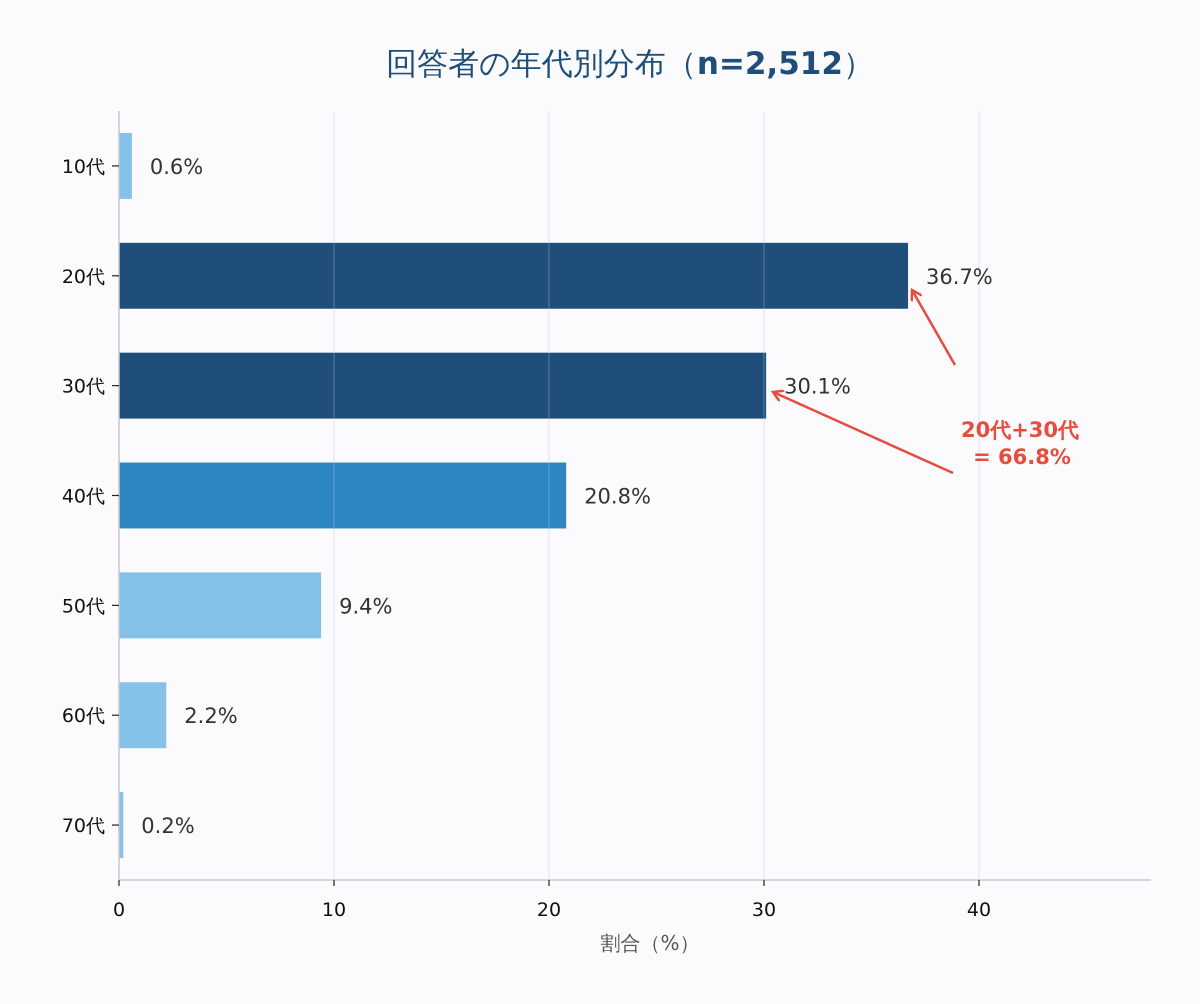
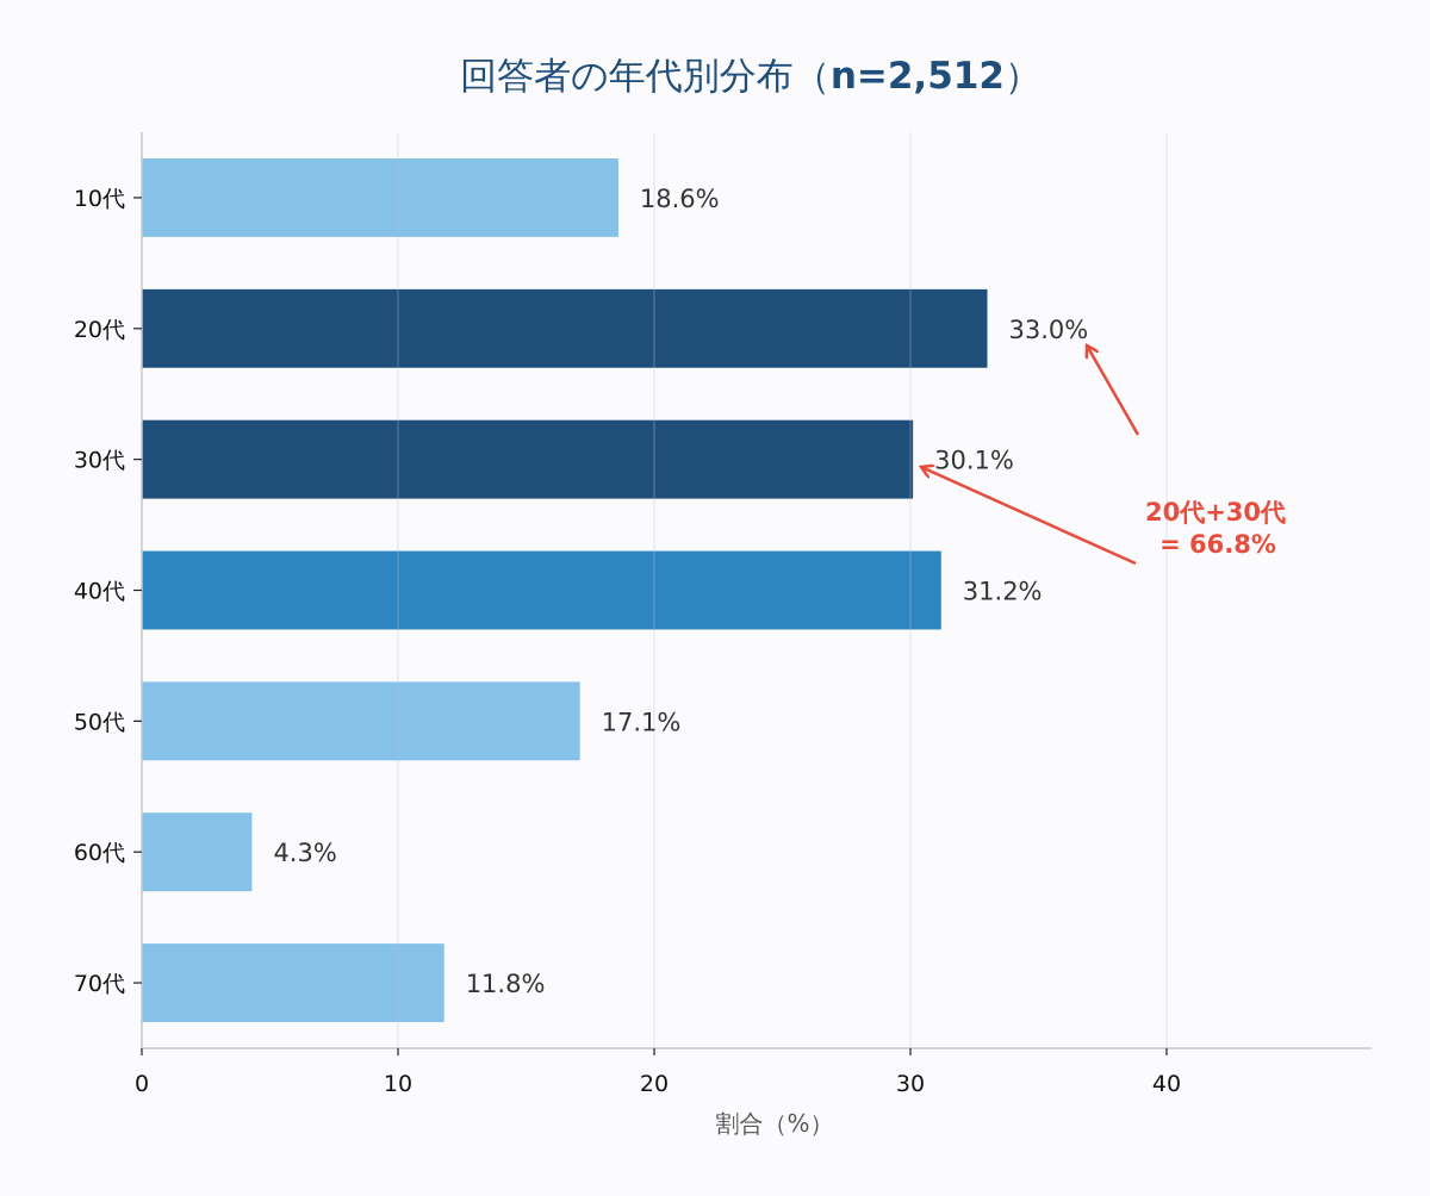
10代: 0.6% -> 18.6%
20代: 36.7% -> 33.0%
40代: 20.8% -> 31.2%
50代: 9.4% -> 17.1%
60代: 2.2% -> 4.3%
70代: 0.2% -> 11.8%
